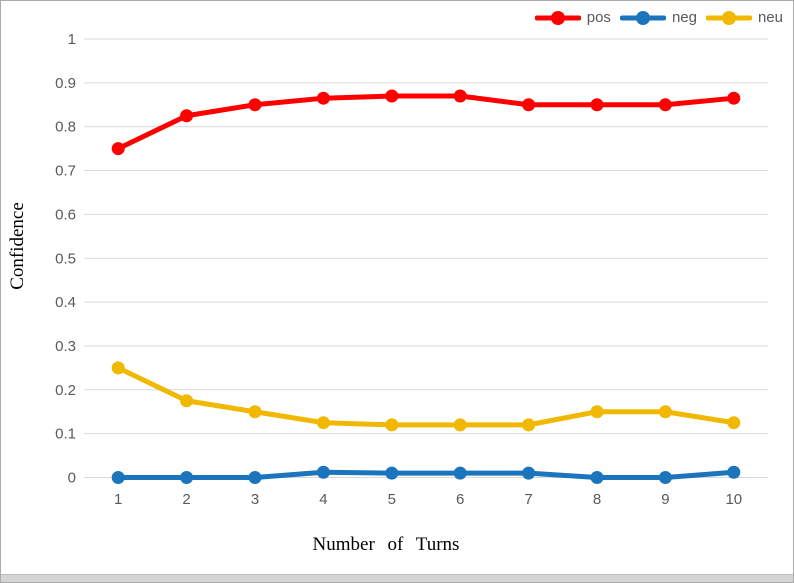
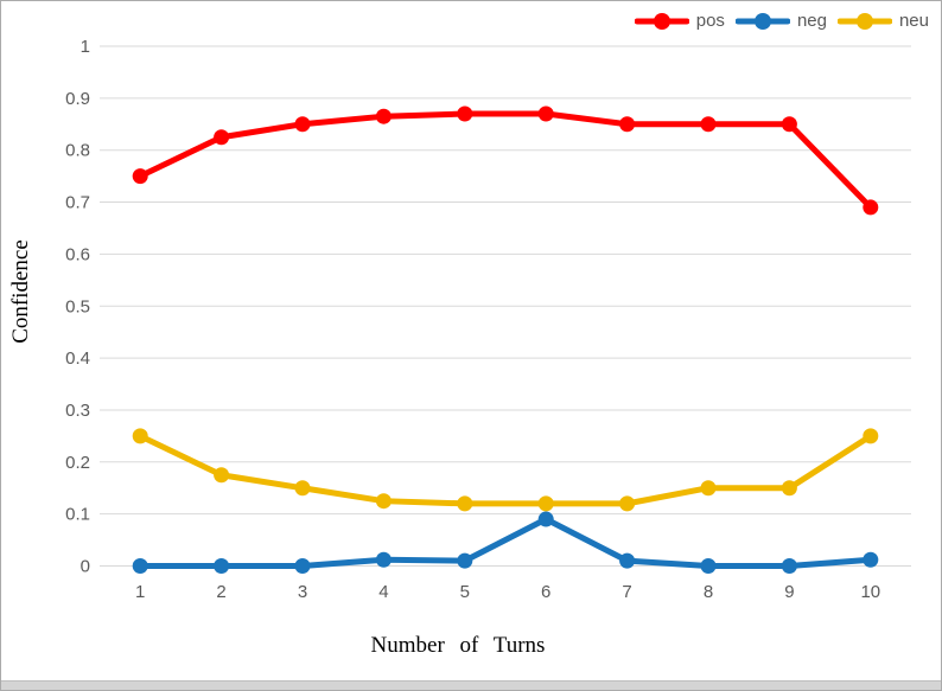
neg/6: 0.01 -> 0.09
pos/10: 0.86 -> 0.69
neu/10: 0.12 -> 0.25
